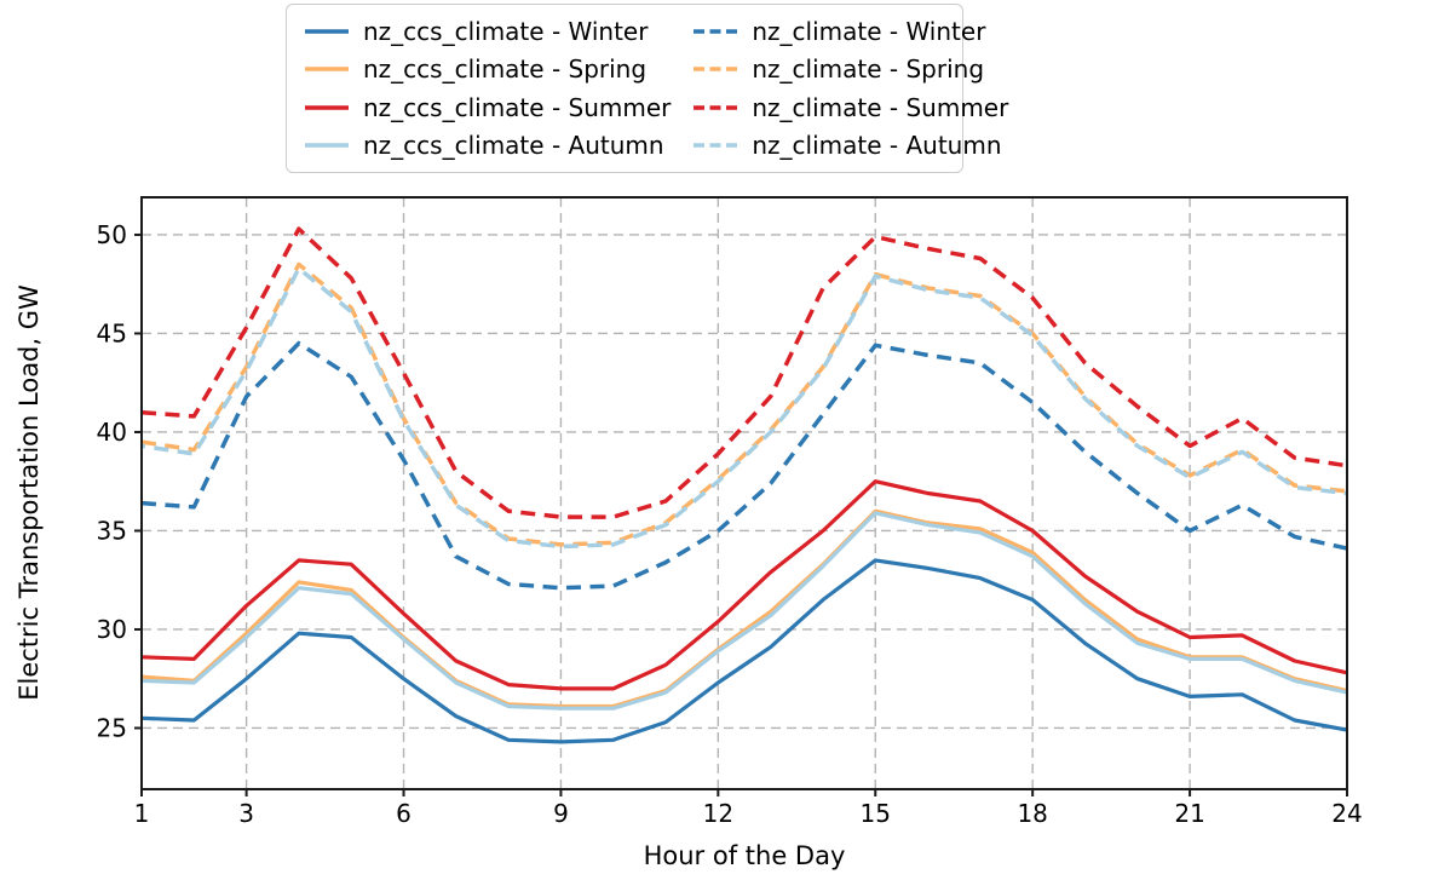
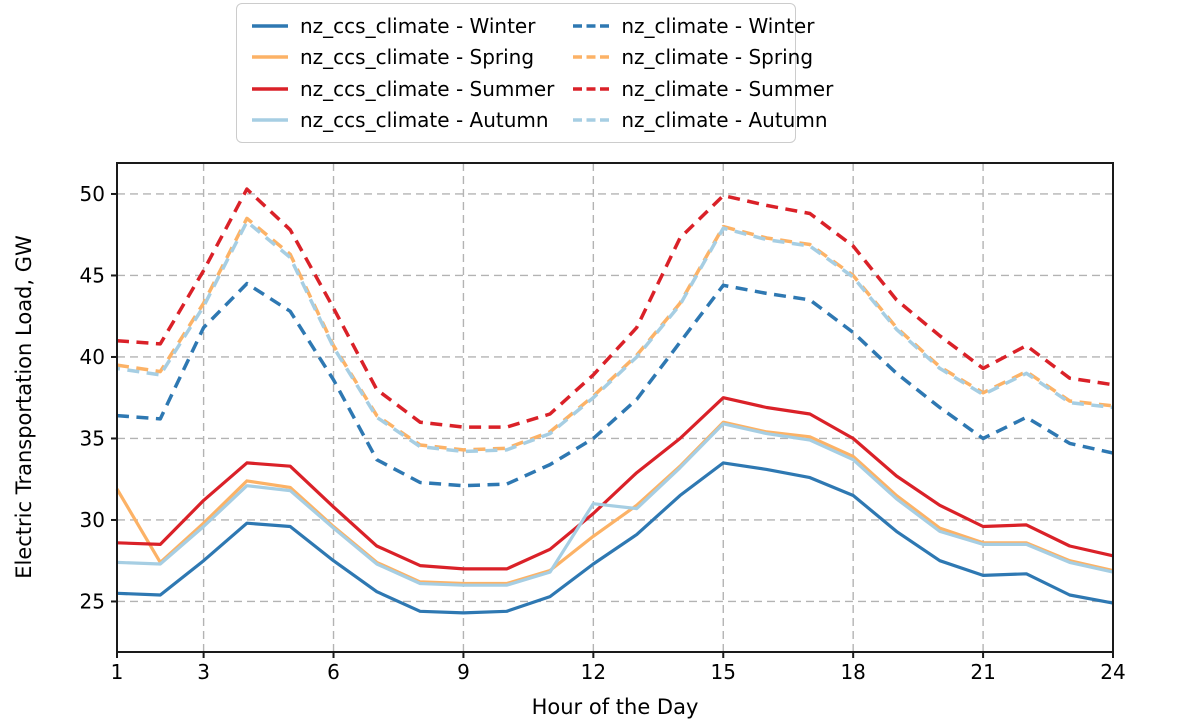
nz_ccs_climate - Spring/1: 27.6 -> 31.9
nz_ccs_climate - Autumn/12: 28.9 -> 31.0
